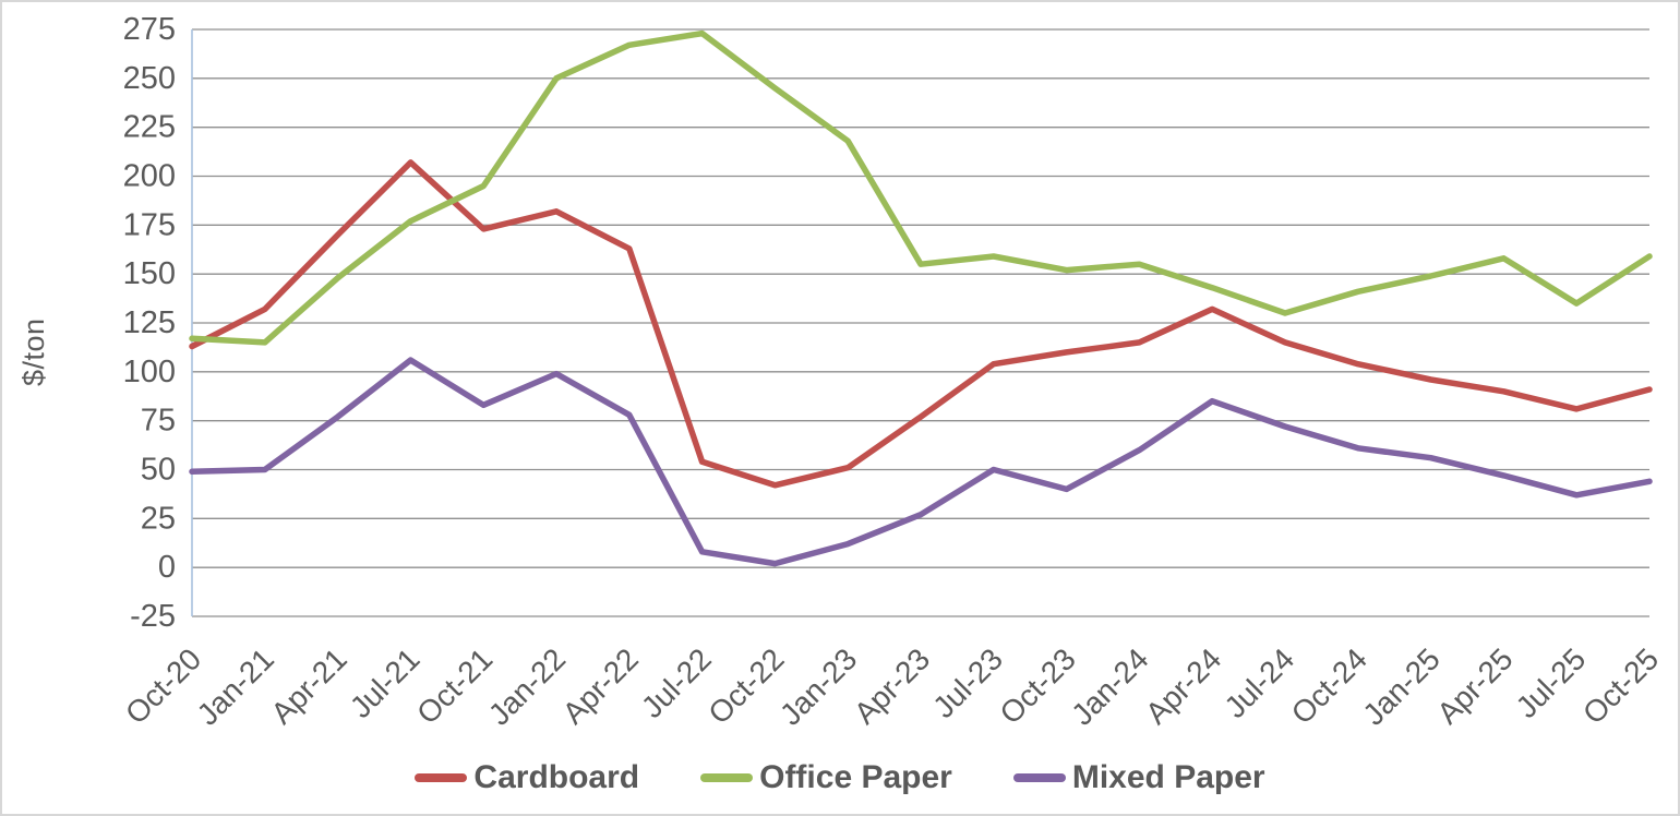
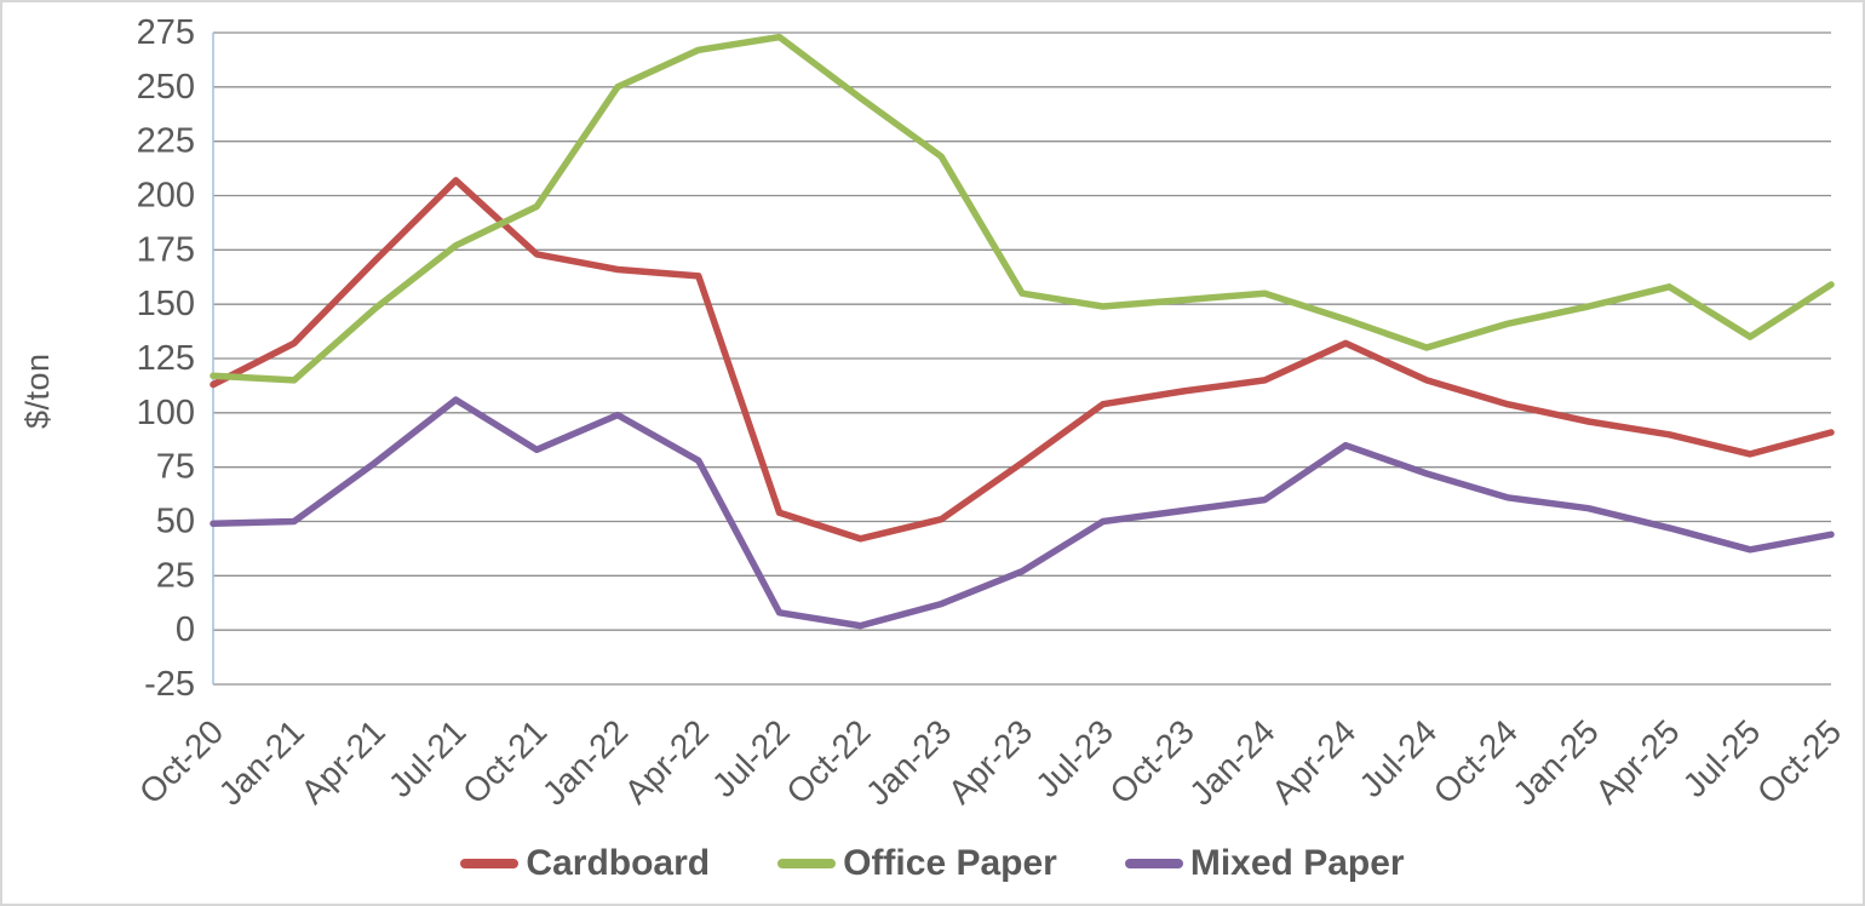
Cardboard/Jan-22: 182 -> 166
Office Paper/Jul-23: 159 -> 149
Mixed Paper/Oct-23: 40 -> 55
